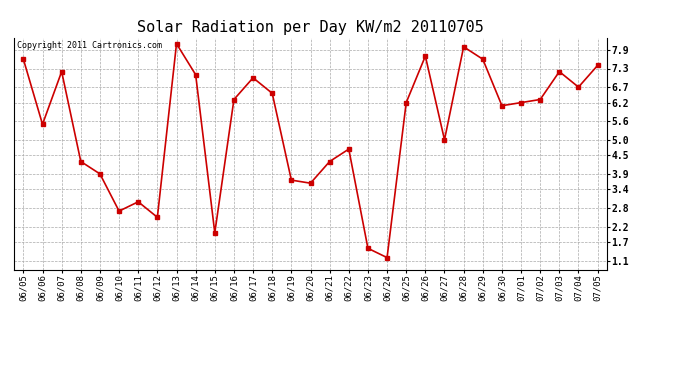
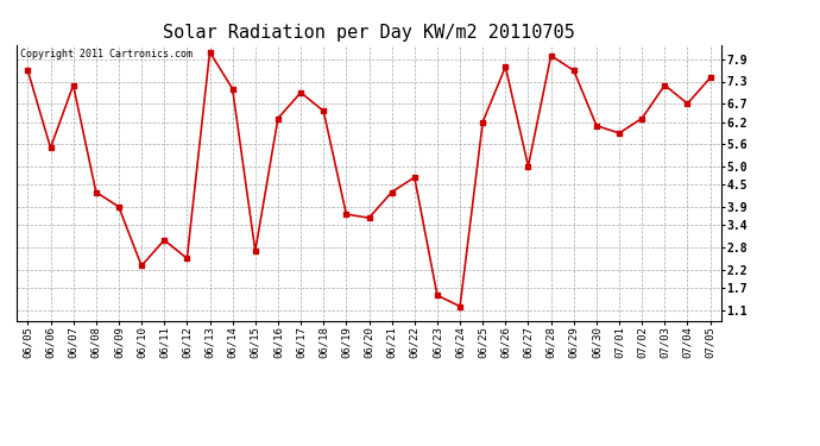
06/10: 2.7 -> 2.3
06/15: 2.0 -> 2.7
07/01: 6.2 -> 5.9
